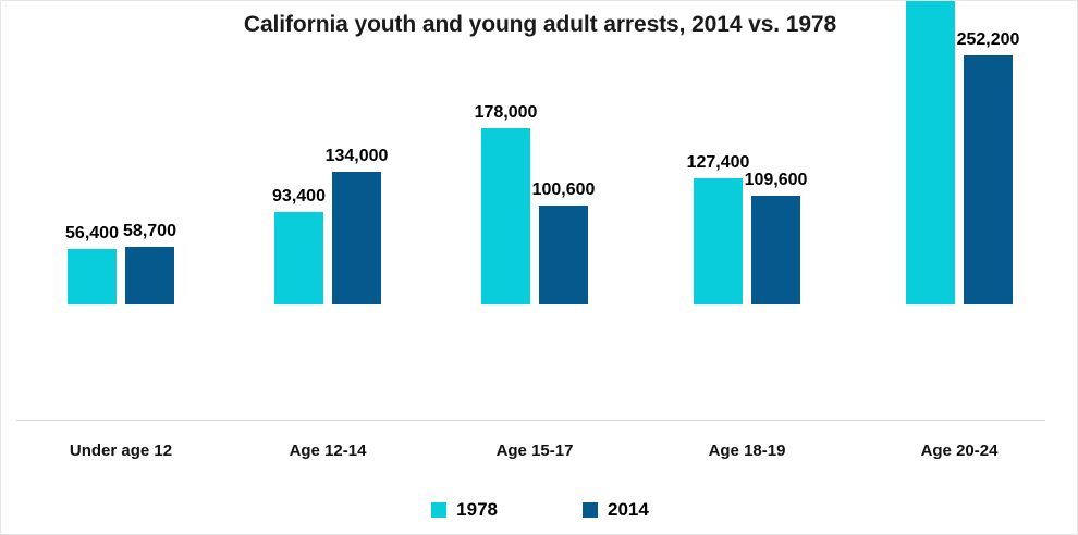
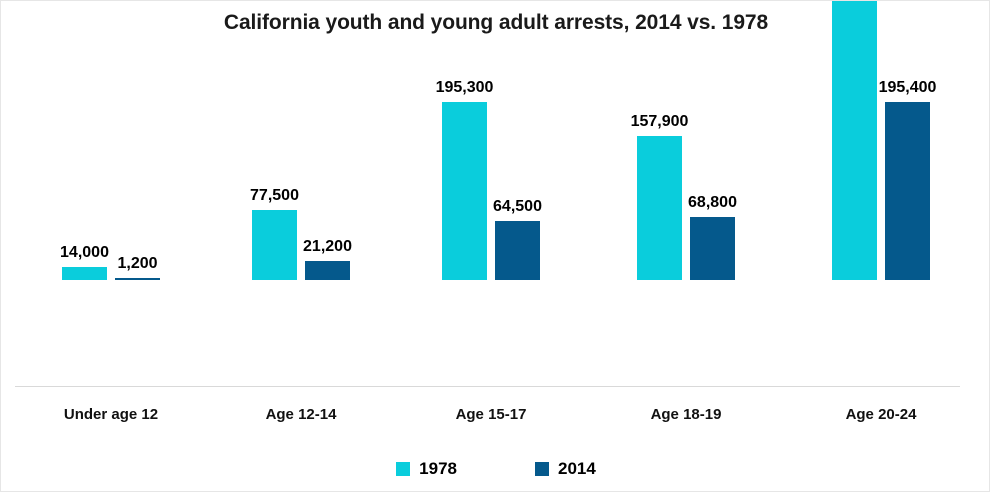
1978/Under age 12: 56,400 -> 14,000
2014/Under age 12: 58,700 -> 1,200
1978/Age 12-14: 93,400 -> 77,500
2014/Age 12-14: 134,000 -> 21,200
1978/Age 15-17: 178,000 -> 195,300
2014/Age 15-17: 100,600 -> 64,500
1978/Age 18-19: 127,400 -> 157,900
2014/Age 18-19: 109,600 -> 68,800
2014/Age 20-24: 252,200 -> 195,400
